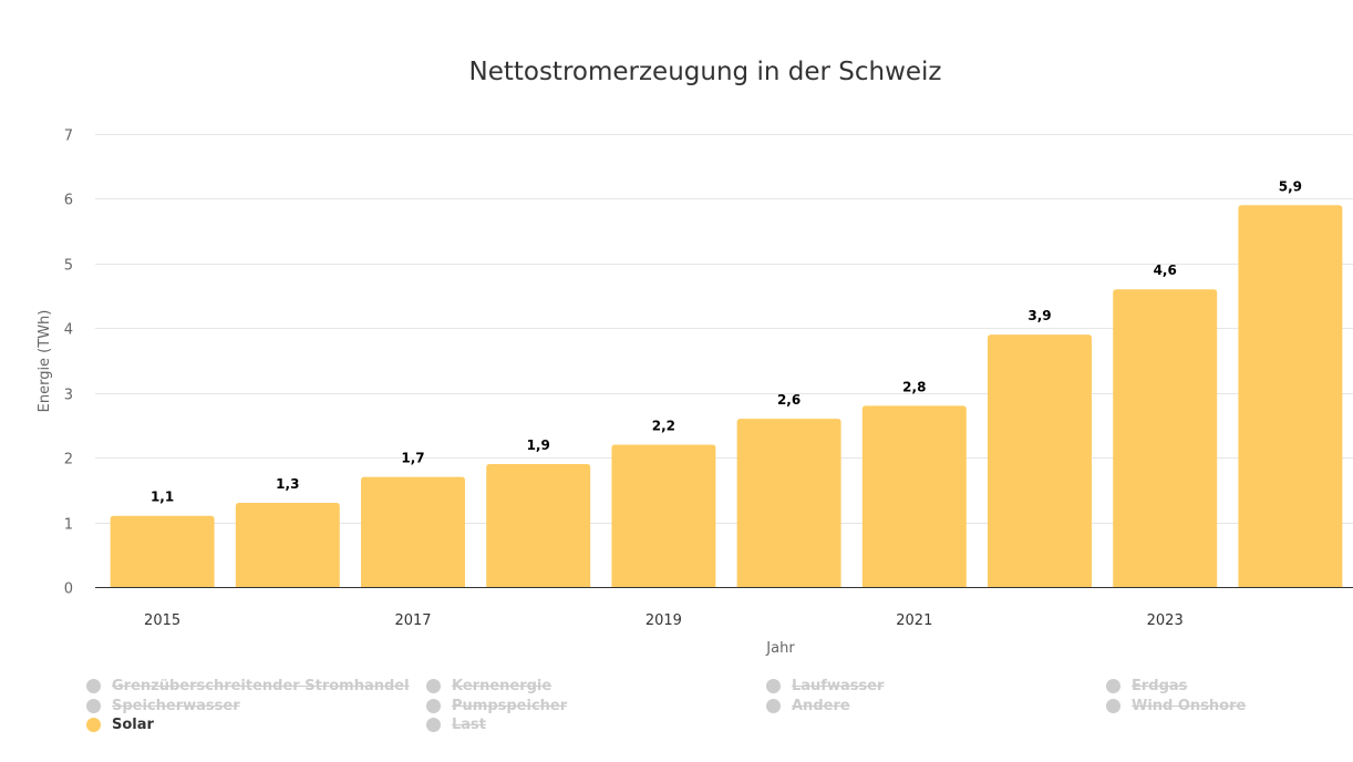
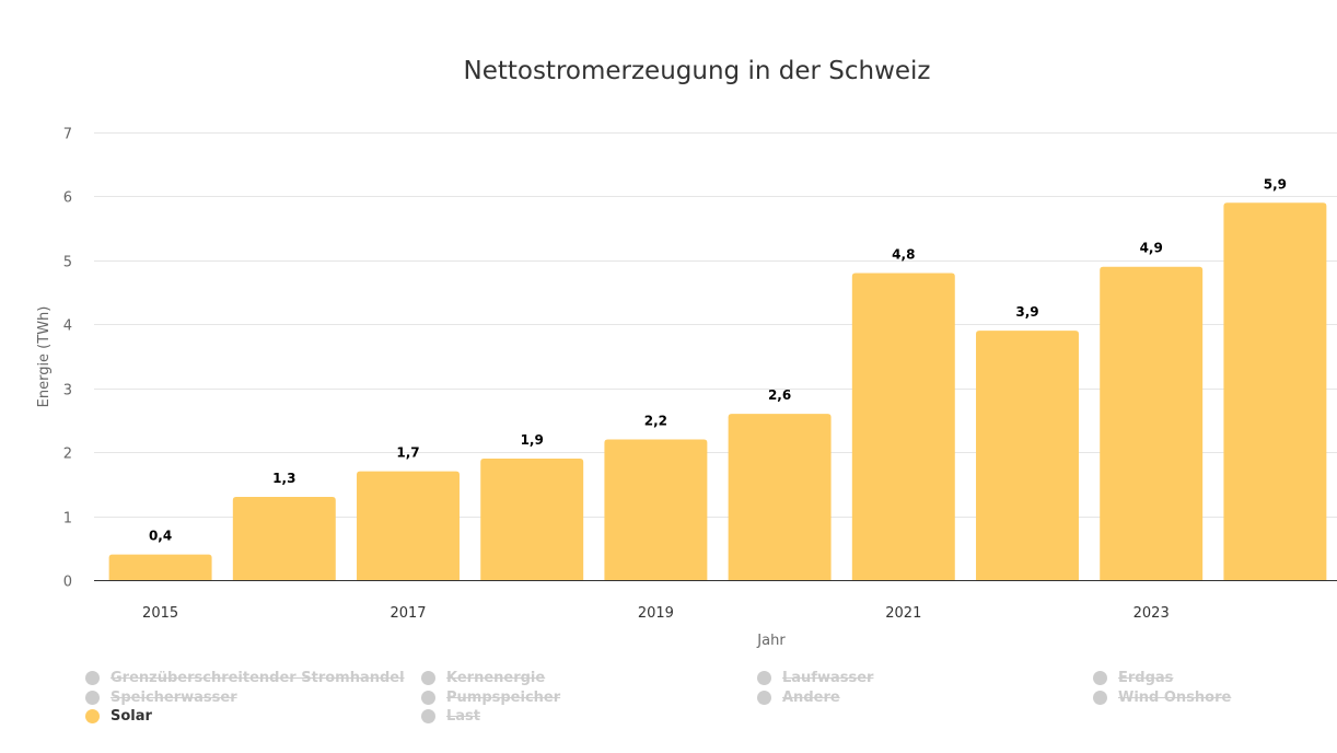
2015: 1,1 -> 0,4
2021: 2,8 -> 4,8
2023: 4,6 -> 4,9
